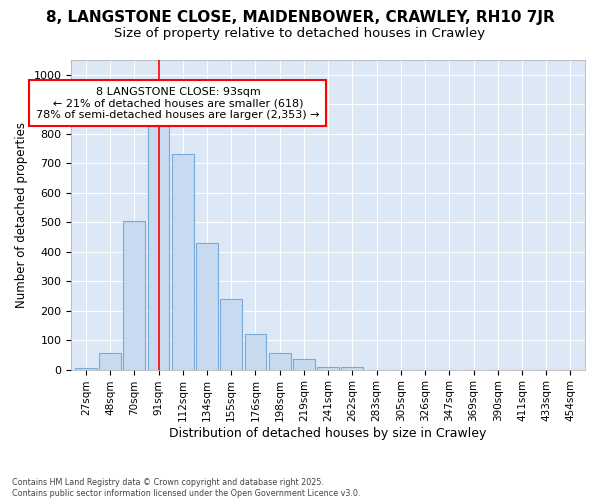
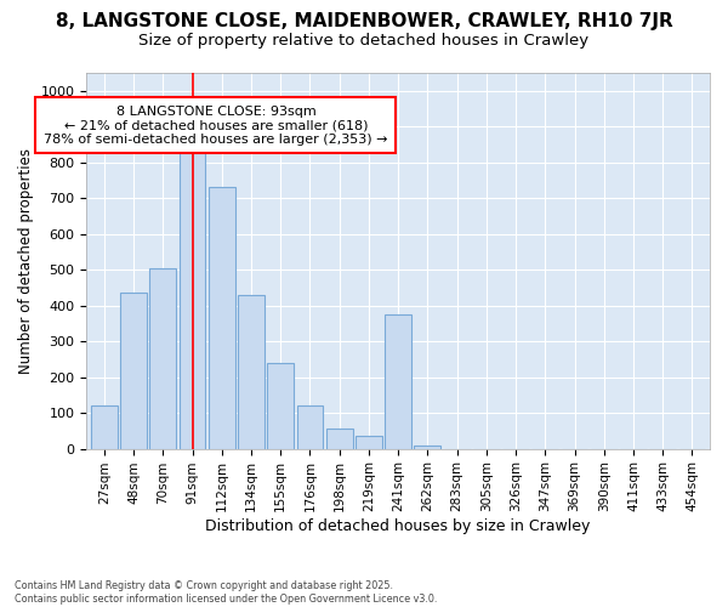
27sqm: 5 -> 120
48sqm: 55 -> 435
241sqm: 10 -> 375
